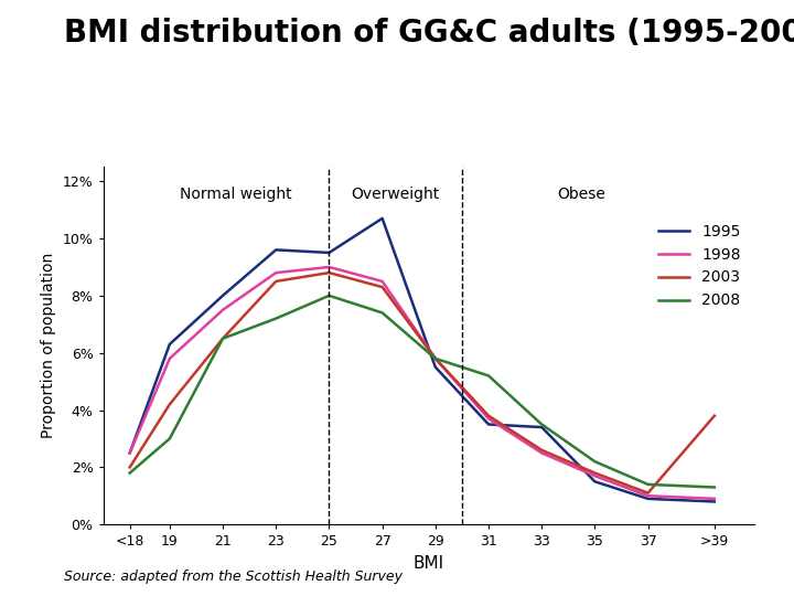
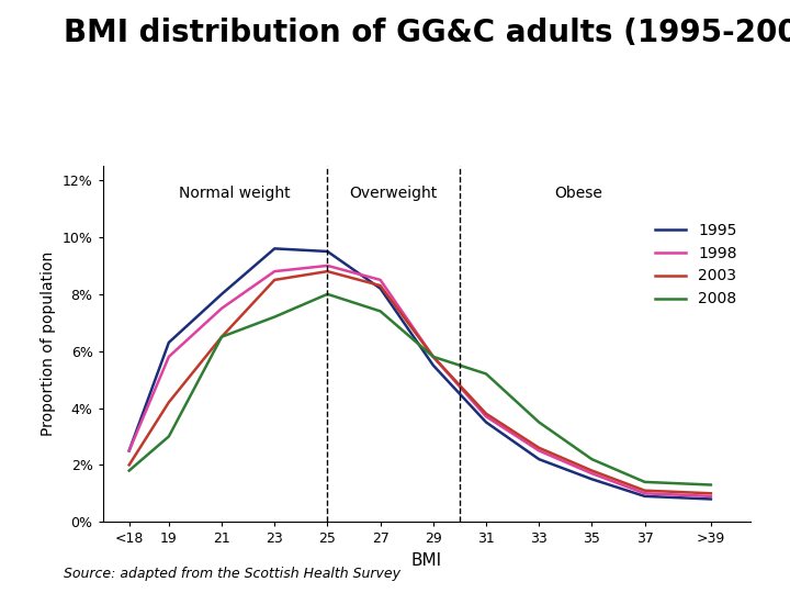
1995/27: 10.7% -> 8.2%
1995/33: 3.4% -> 2.2%
2003/>39: 3.8% -> 1.0%
